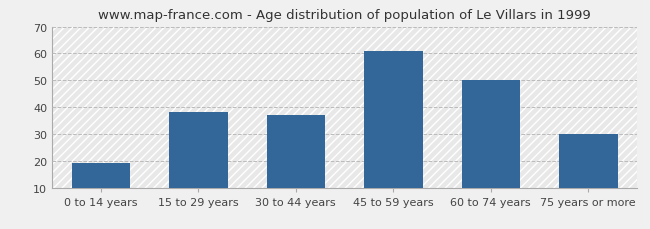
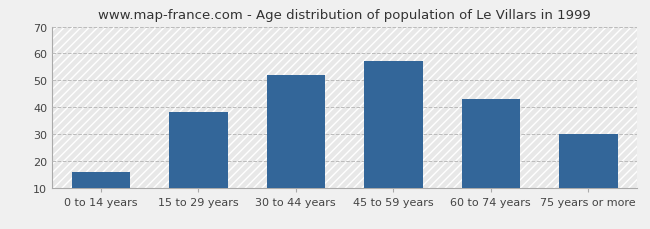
0 to 14 years: 19 -> 16
30 to 44 years: 37 -> 52
45 to 59 years: 61 -> 57
60 to 74 years: 50 -> 43
